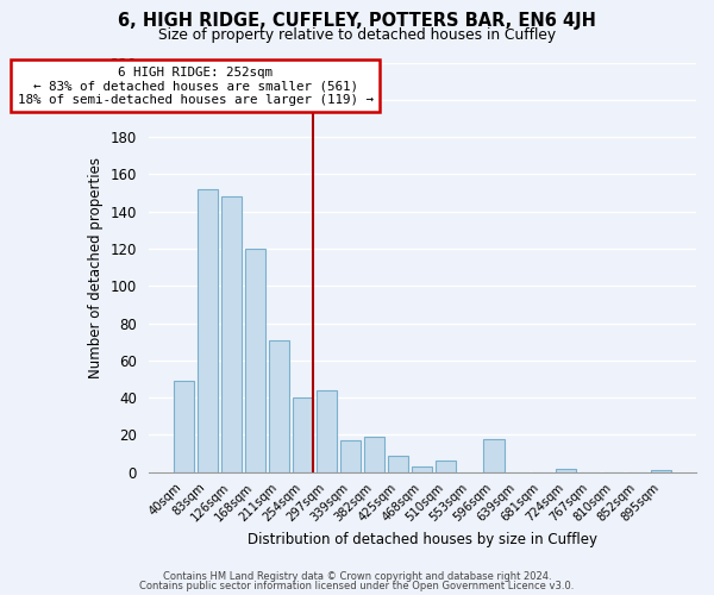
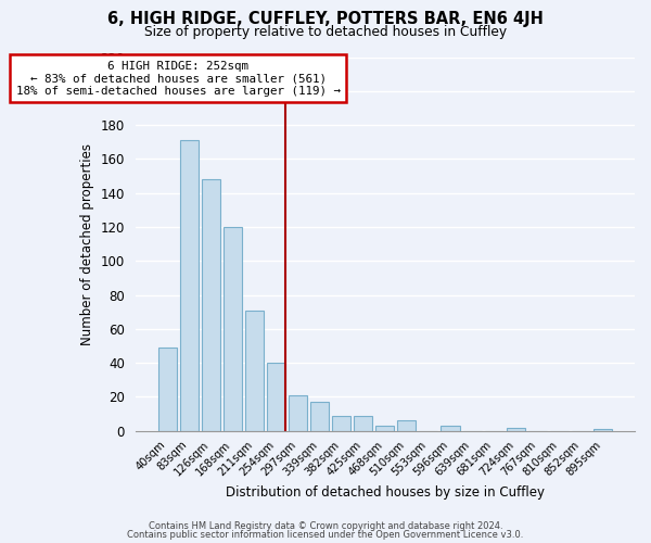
83sqm: 152 -> 171
297sqm: 44 -> 21
382sqm: 19 -> 9
596sqm: 18 -> 3
